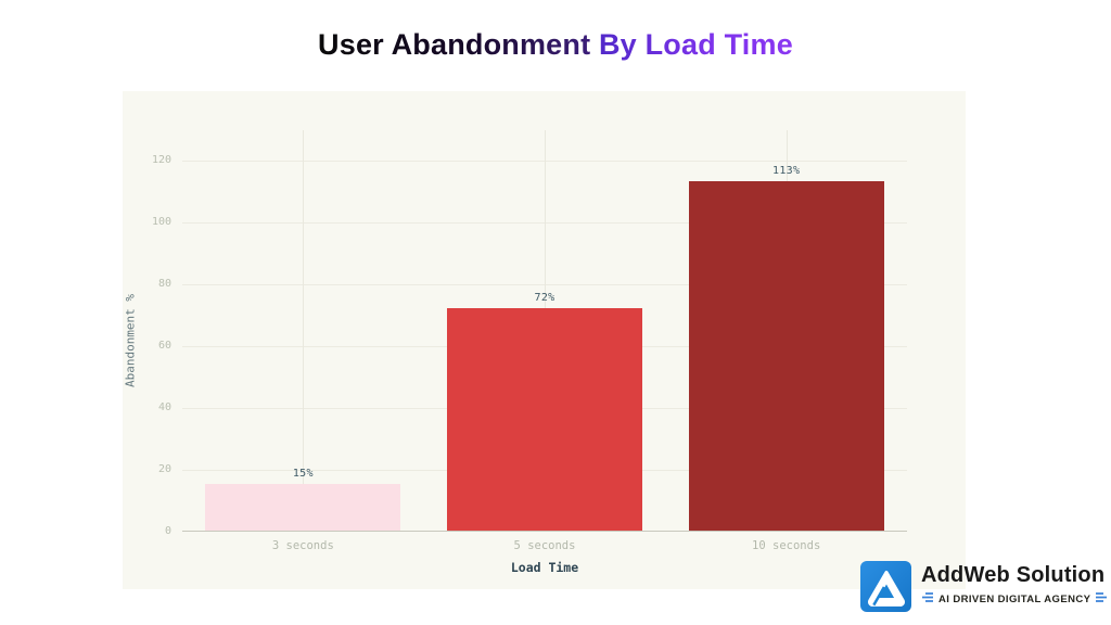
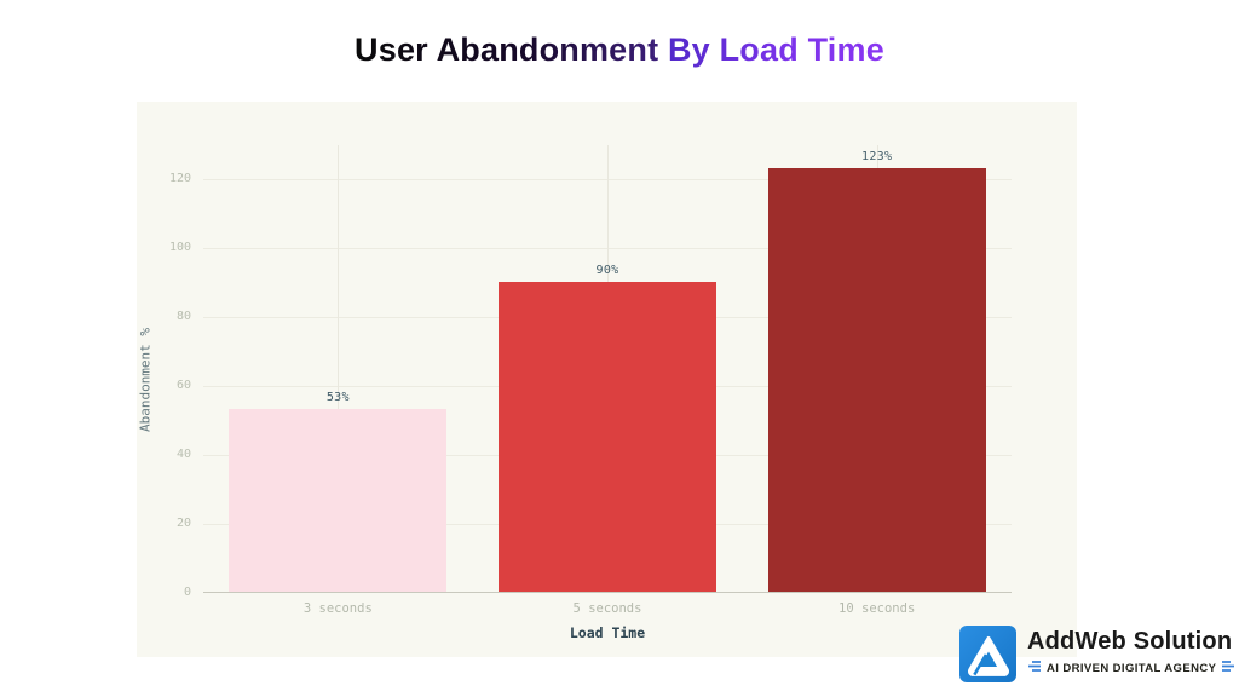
3 seconds: 15% -> 53%
5 seconds: 72% -> 90%
10 seconds: 113% -> 123%
